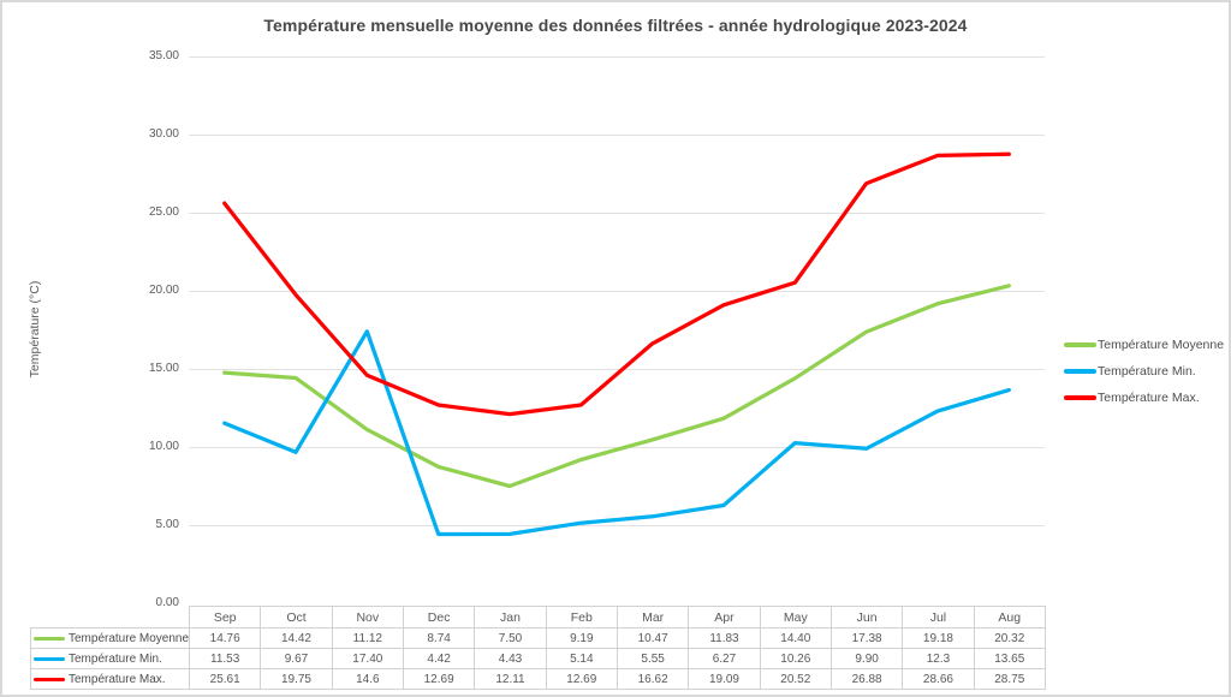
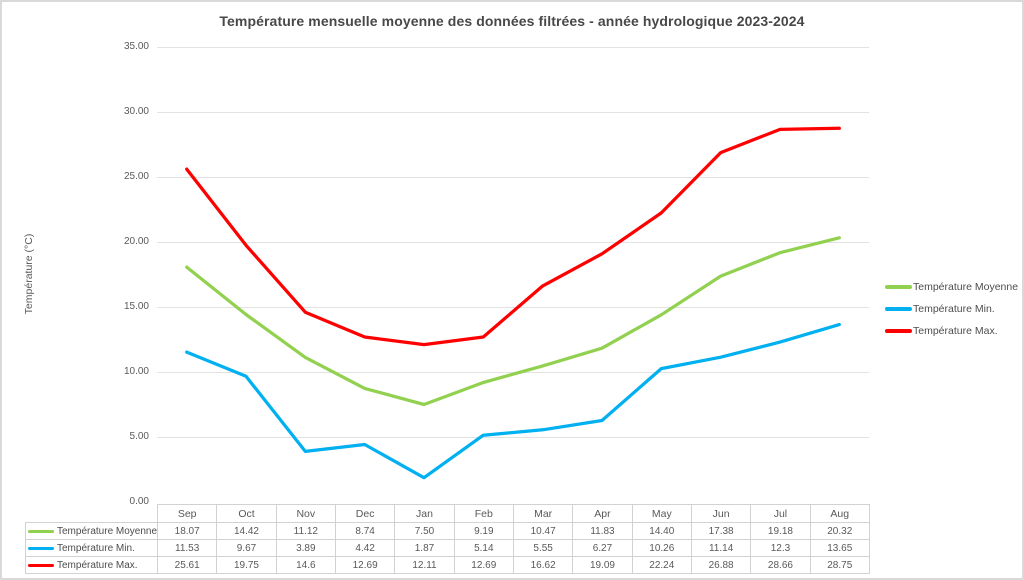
Température Moyenne/Sep: 14.76 -> 18.07
Température Min./Nov: 17.40 -> 3.89
Température Min./Jan: 4.43 -> 1.87
Température Max./May: 20.52 -> 22.24
Température Min./Jun: 9.90 -> 11.14
